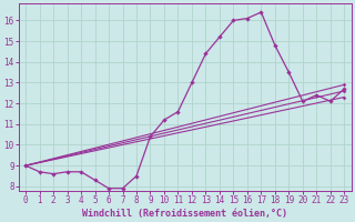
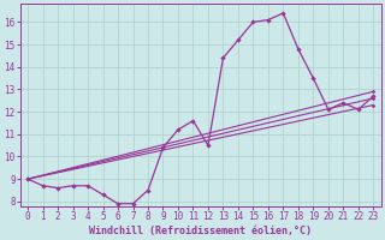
12: 13.0 -> 10.5
